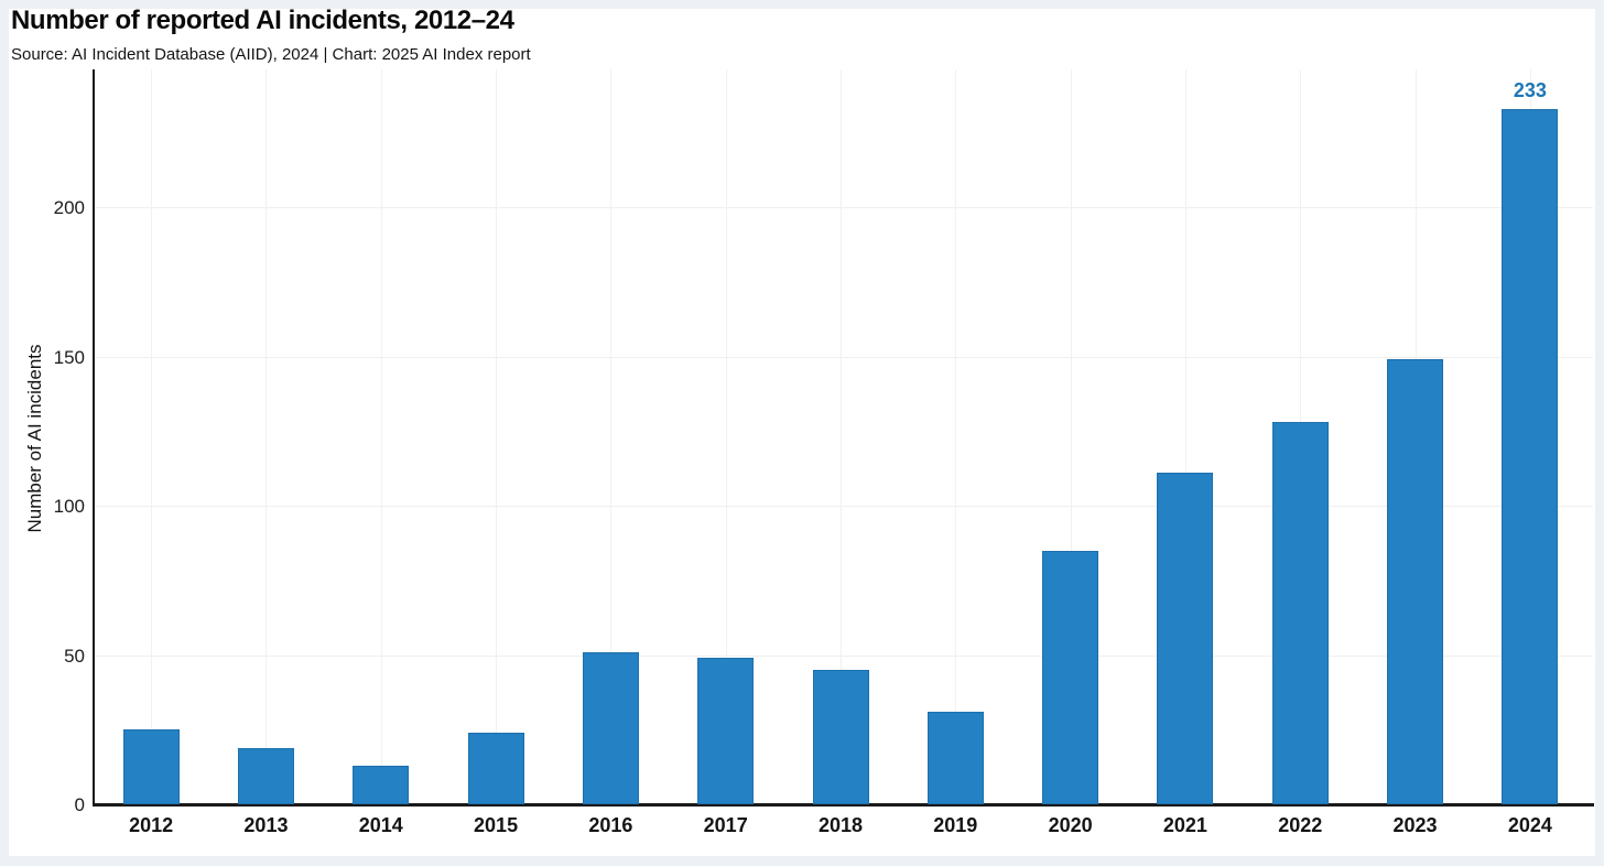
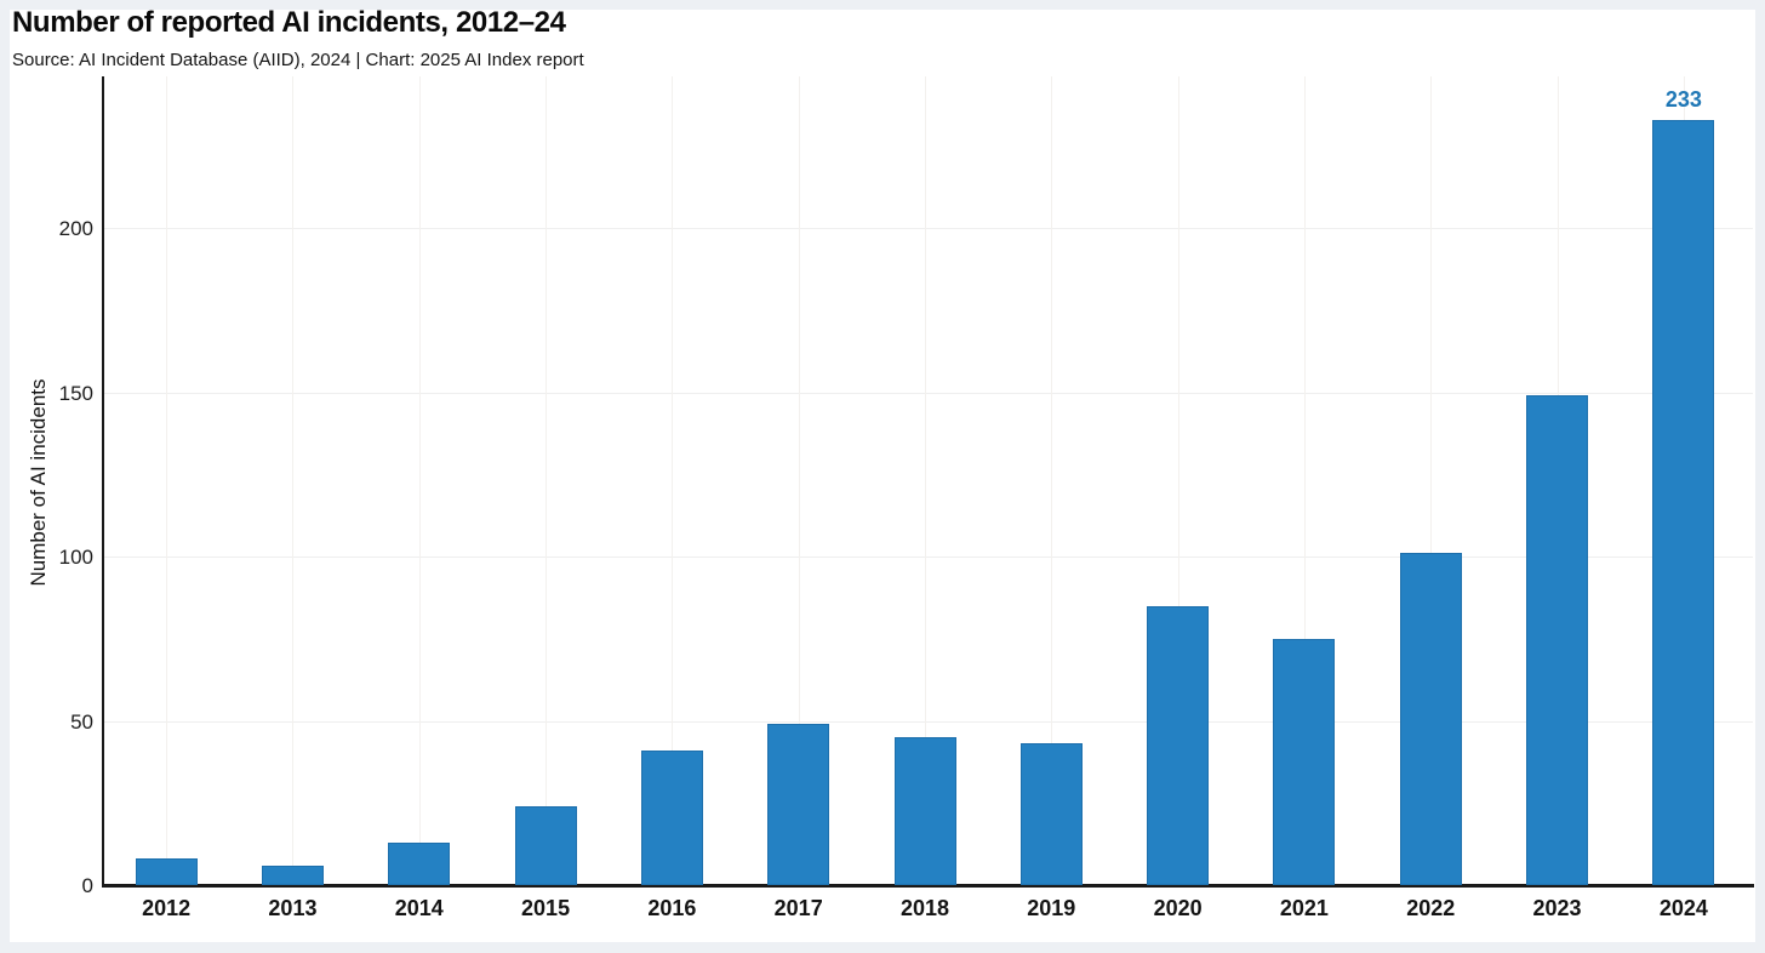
2012: 25 -> 8
2013: 19 -> 6
2016: 51 -> 41
2019: 31 -> 43
2021: 111 -> 75
2022: 128 -> 101
